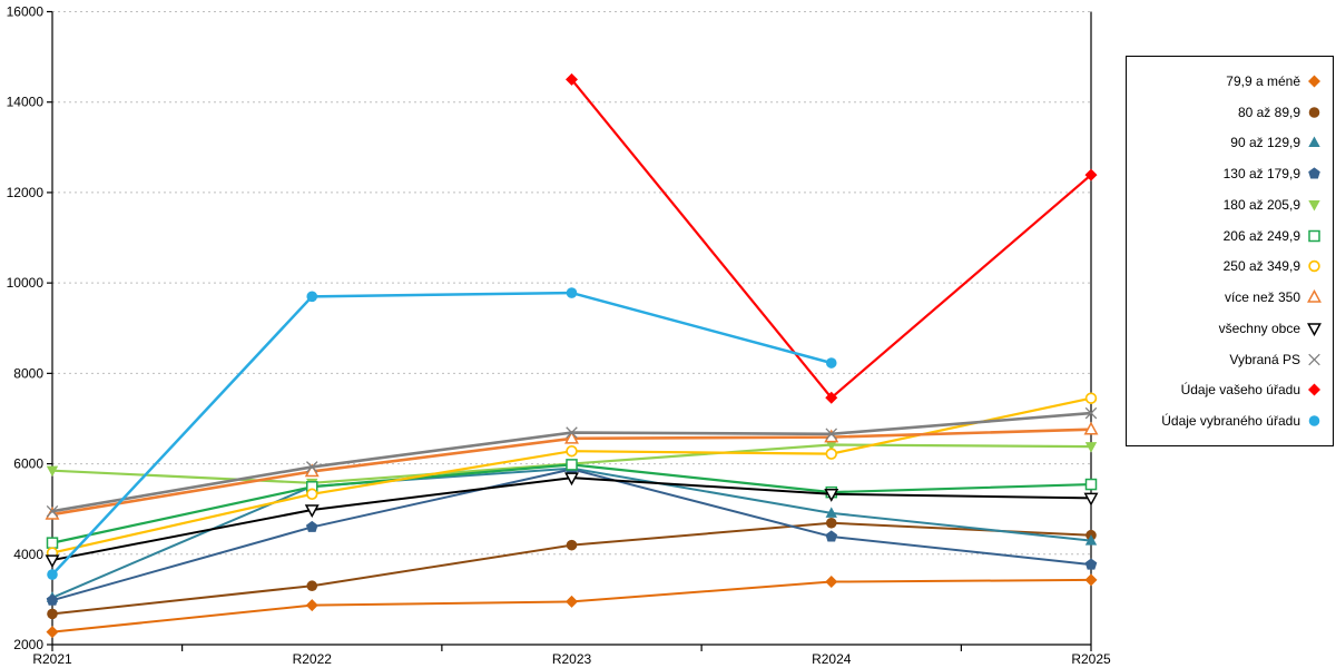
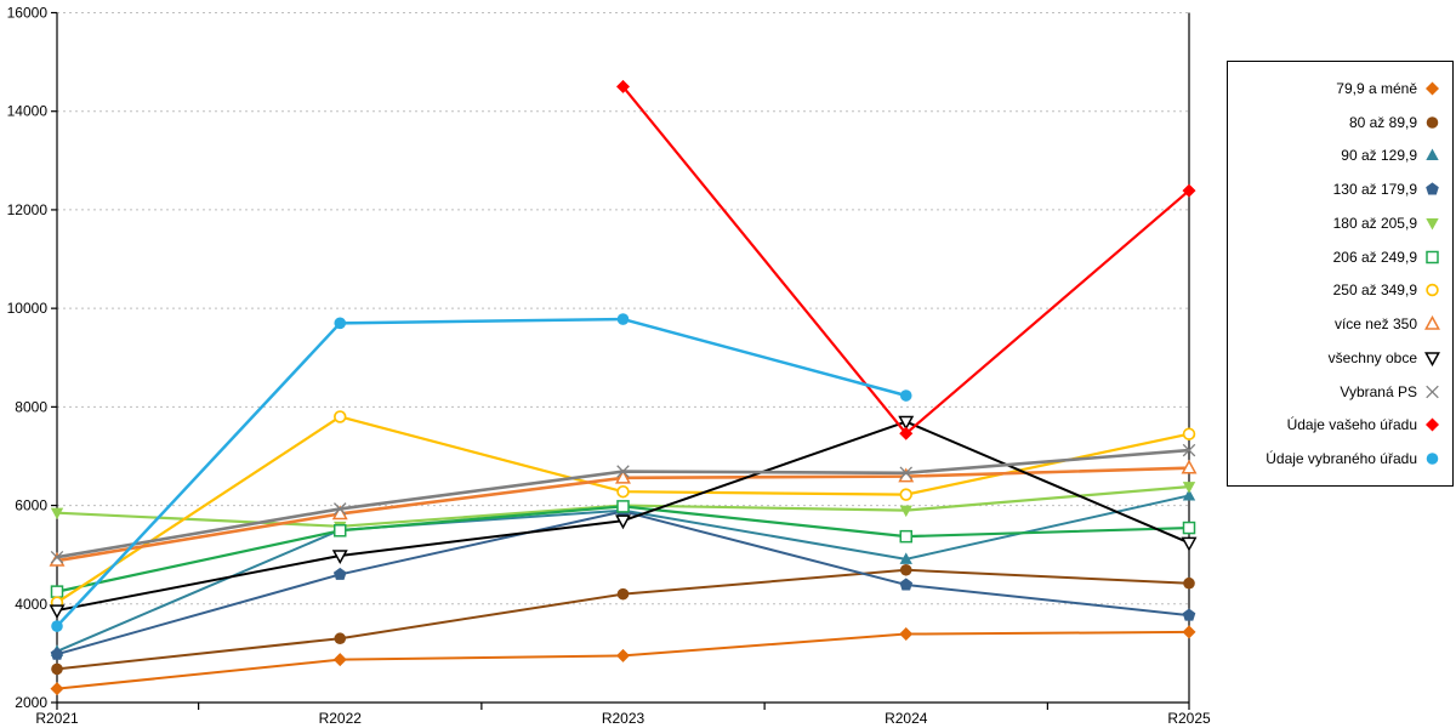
250 až 349,9/R2022: 5300 -> 7800
180 až 205,9/R2024: 6400 -> 5900
všechny obce/R2024: 5300 -> 7700
90 až 129,9/R2025: 4300 -> 6200
